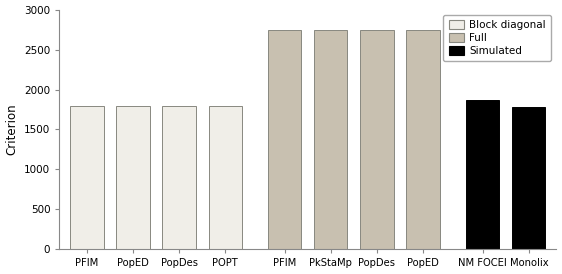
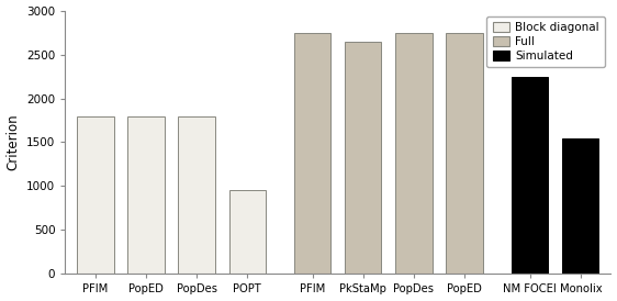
POPT: 1800 -> 960
PkStaMp: 2750 -> 2640
NM FOCEI: 1870 -> 2240
Monolix: 1780 -> 1540
